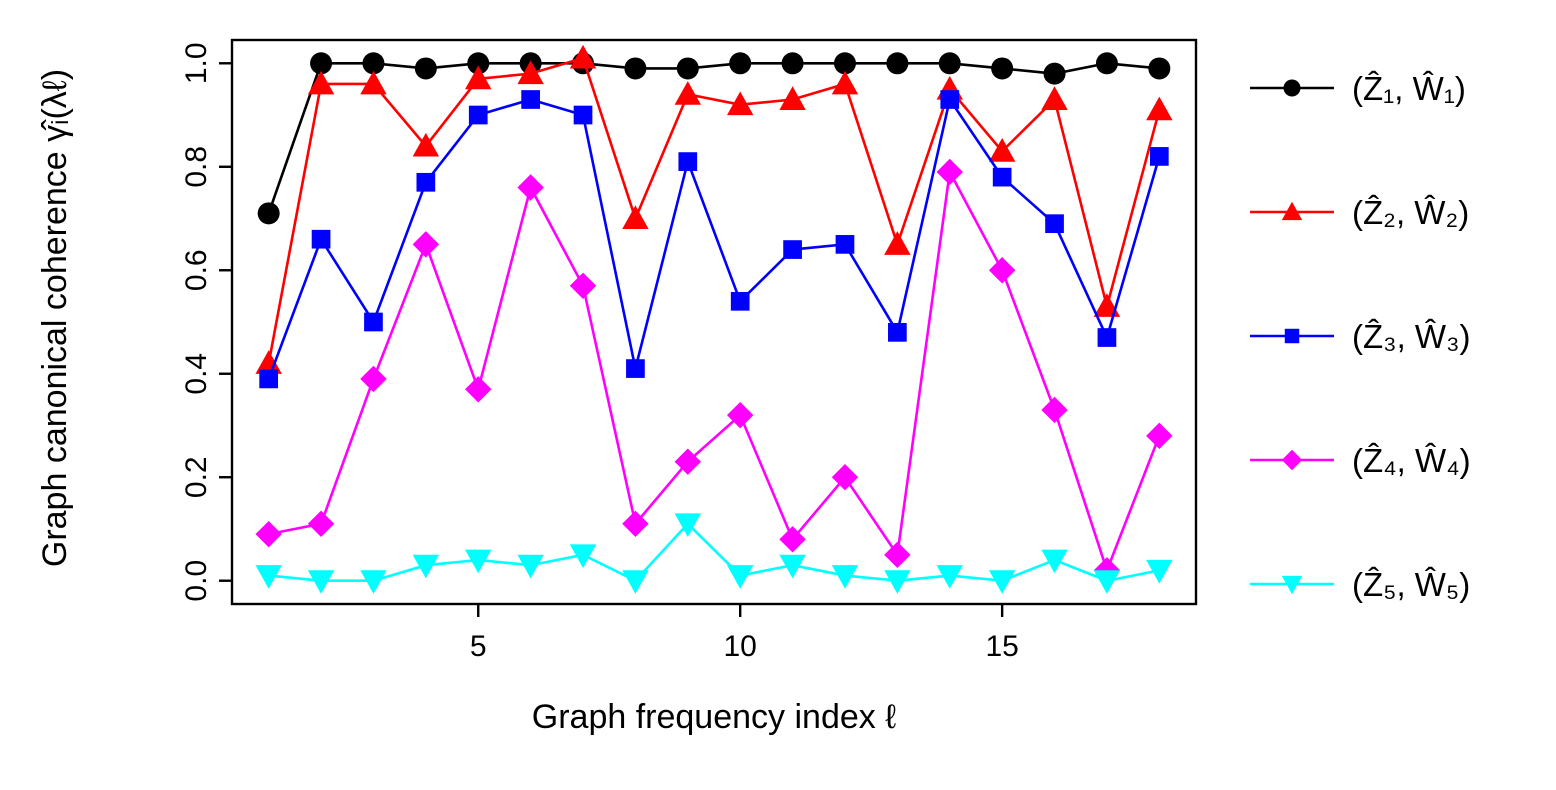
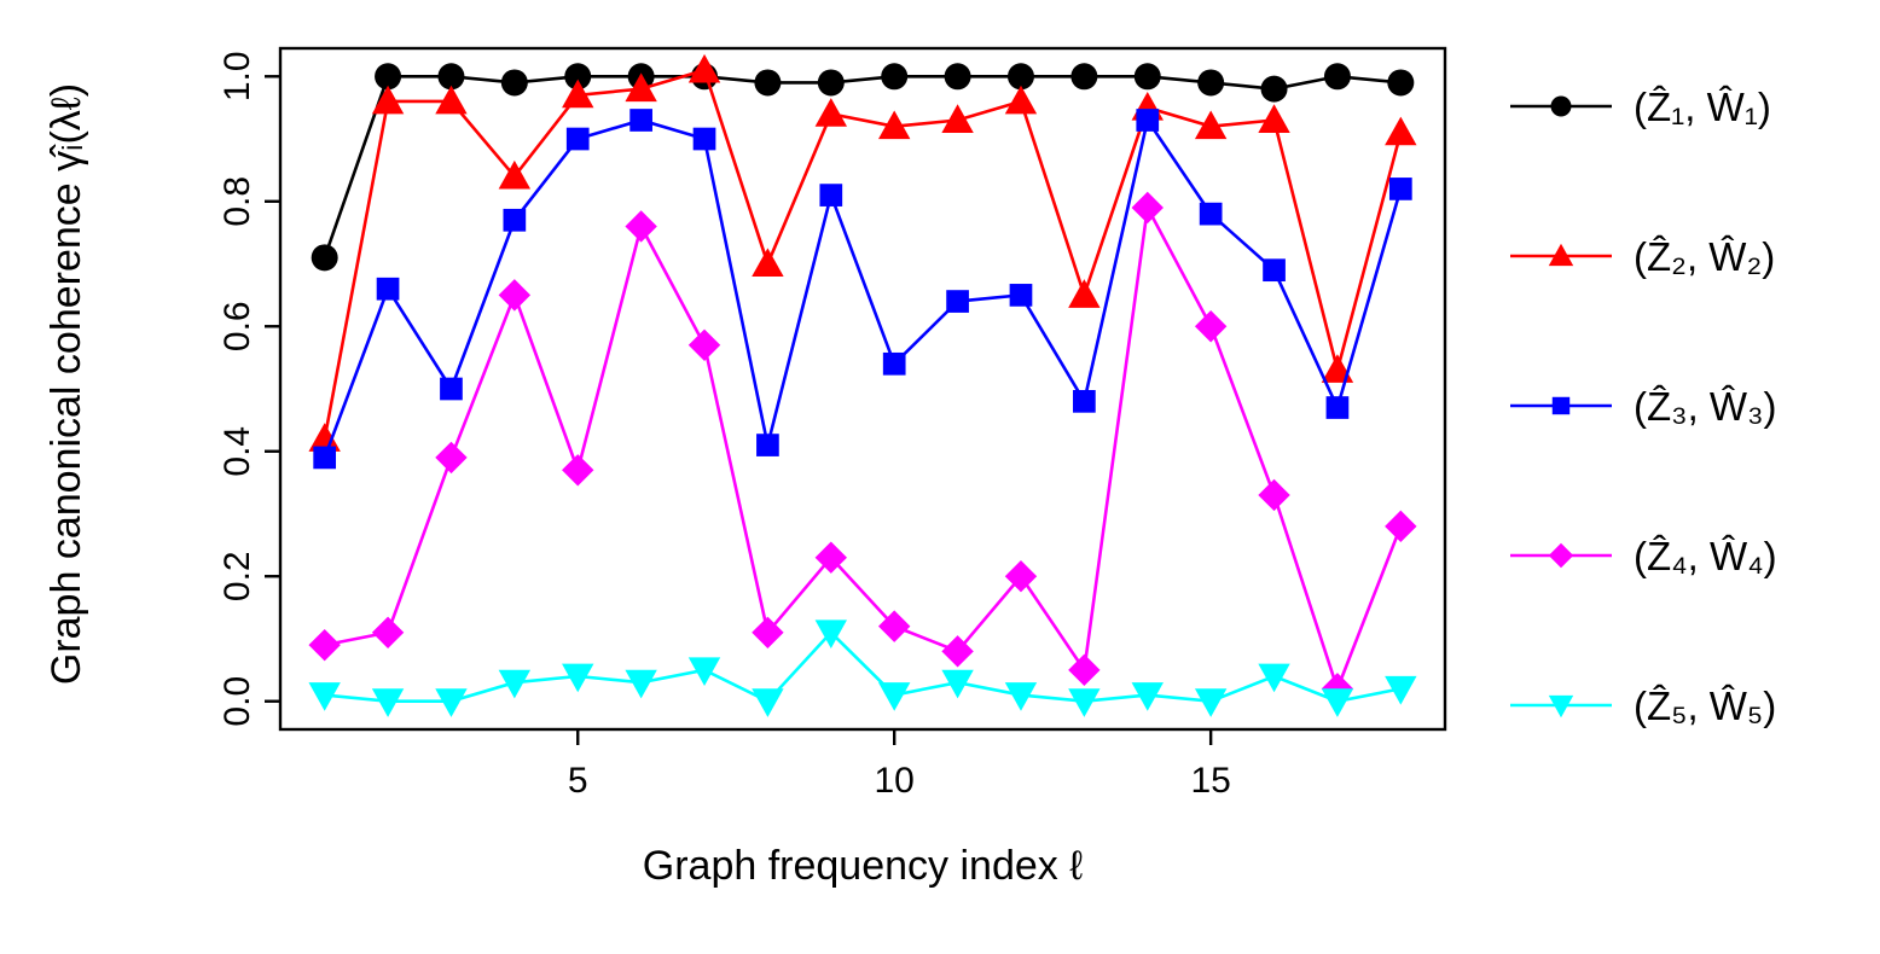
(Ẑ₄, Ŵ₄)/10: 0.32 -> 0.12
(Ẑ₂, Ŵ₂)/15: 0.83 -> 0.92
